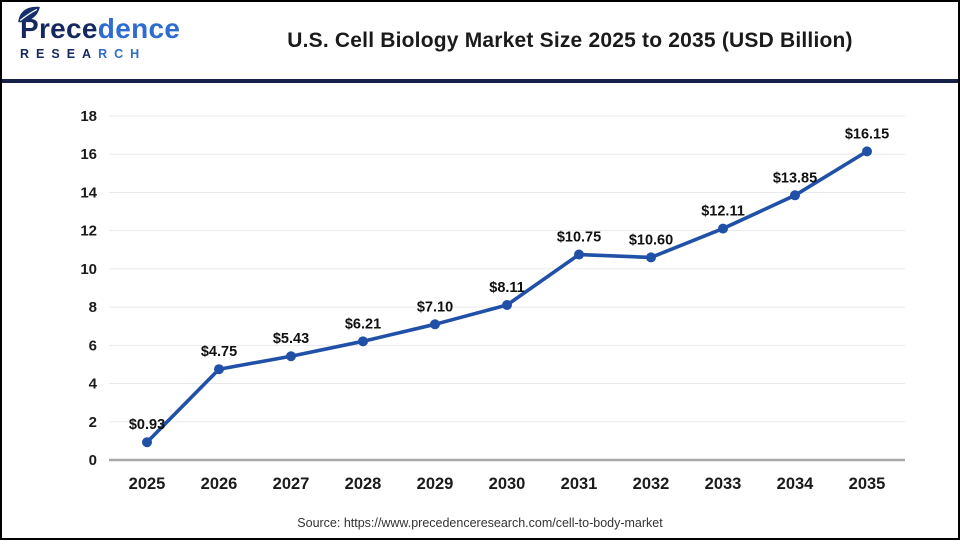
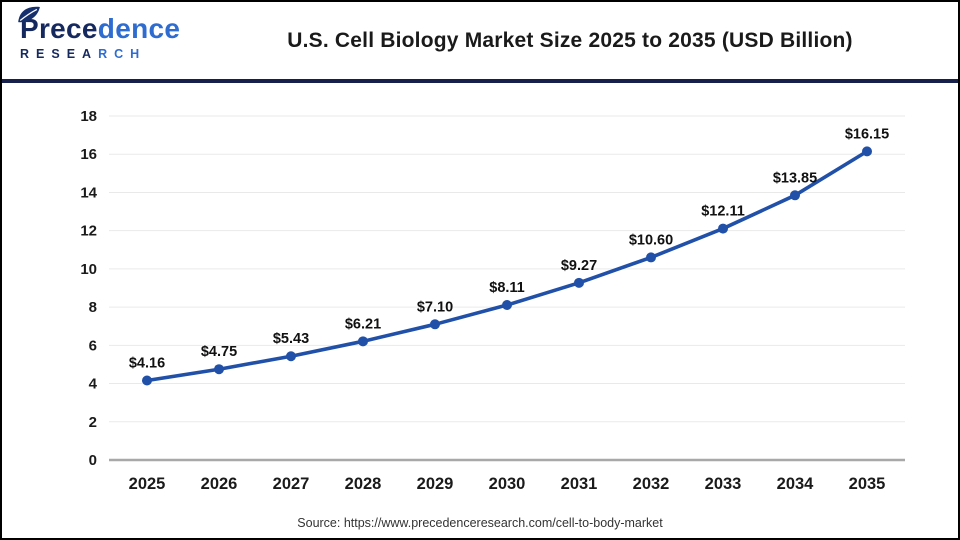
2025: $0.93 -> $4.16
2031: $10.75 -> $9.27
